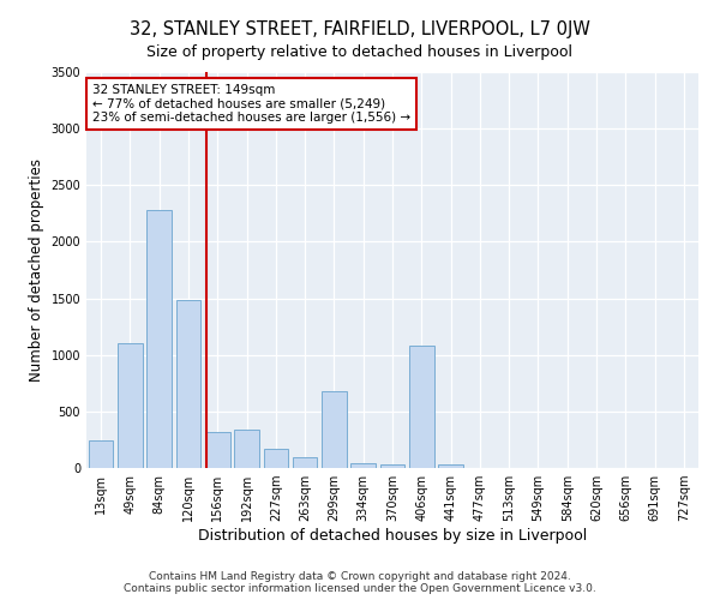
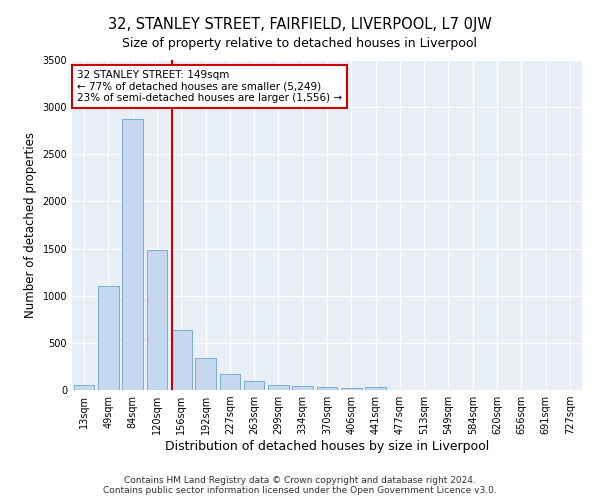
13sqm: 240 -> 50
84sqm: 2280 -> 2870
156sqm: 320 -> 640
299sqm: 680 -> 60
406sqm: 1080 -> 20
